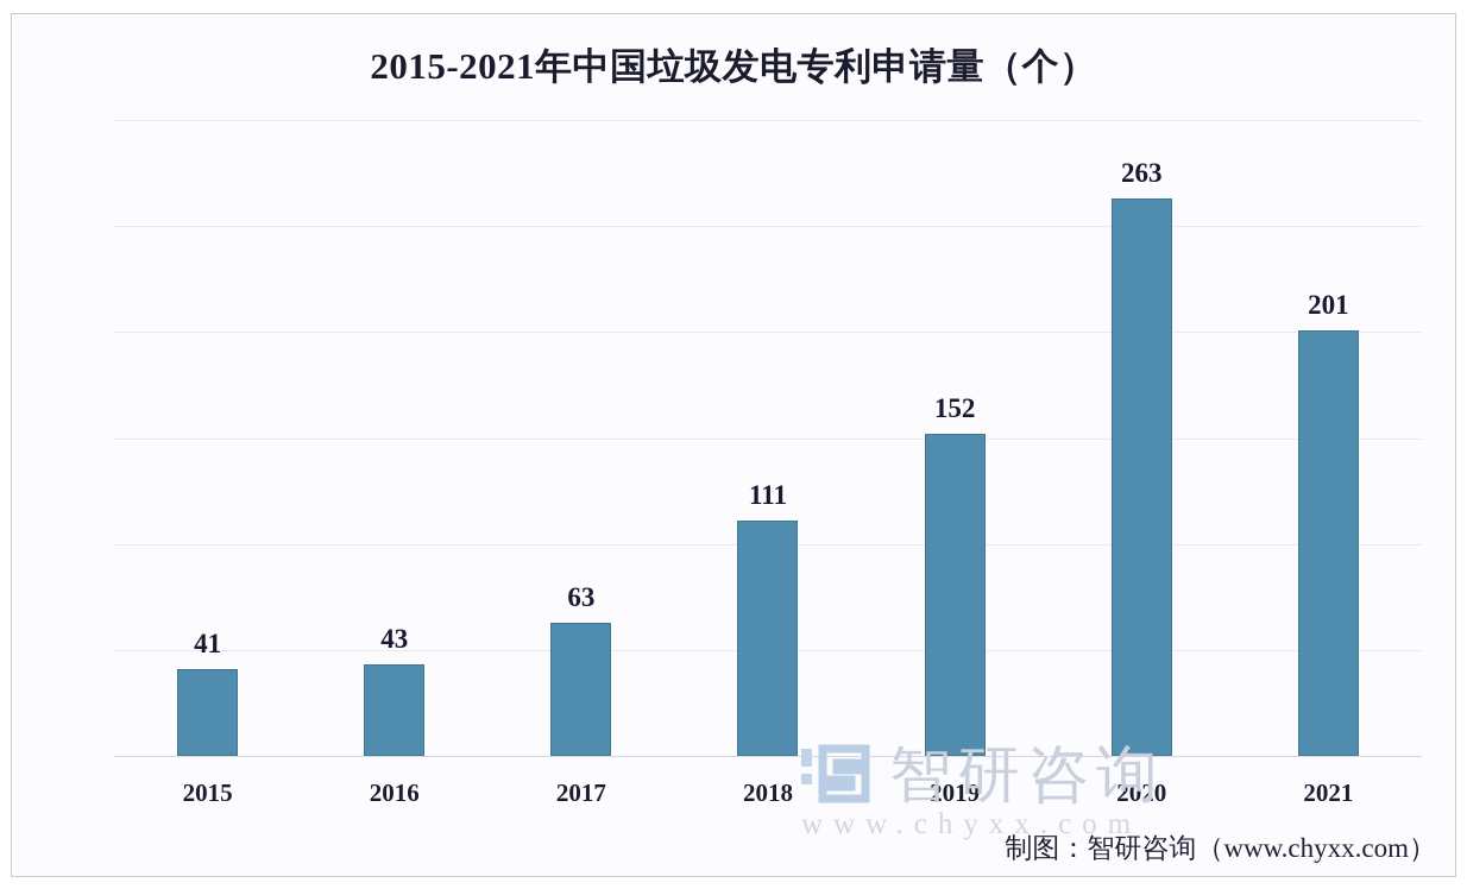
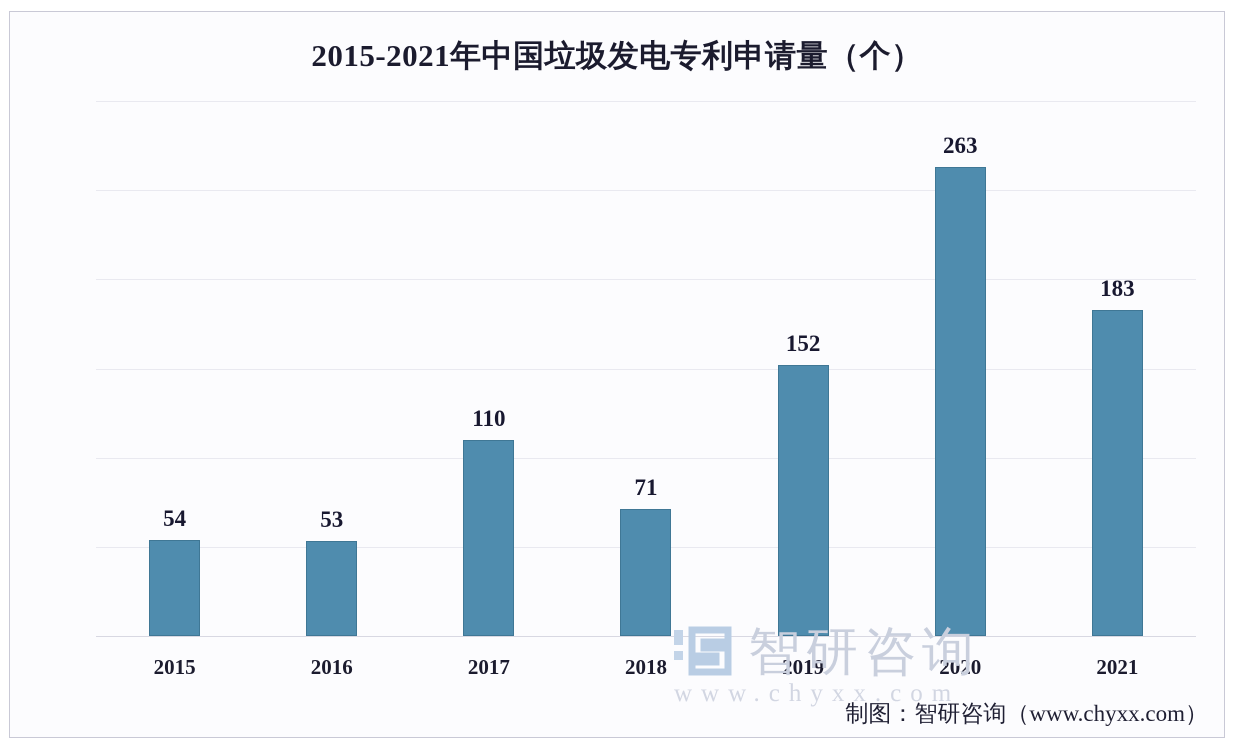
2015: 41 -> 54
2016: 43 -> 53
2017: 63 -> 110
2018: 111 -> 71
2021: 201 -> 183
